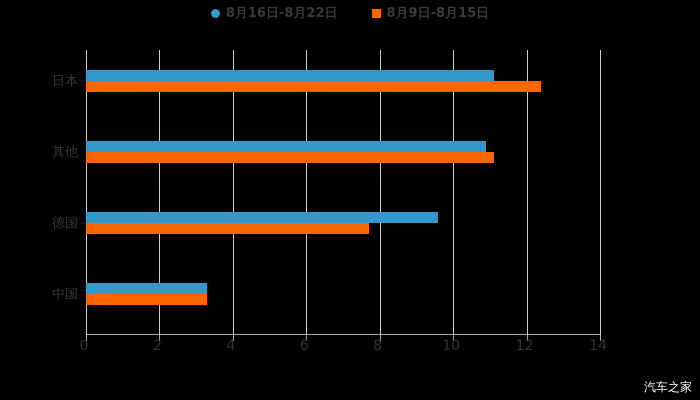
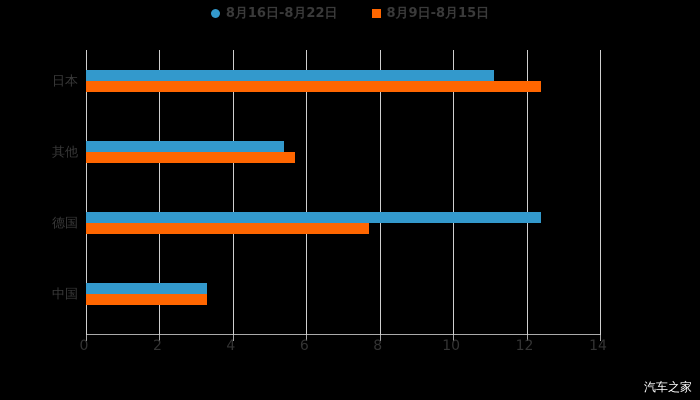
8月16日-8月22日/其他: 10.9 -> 5.4
8月9日-8月15日/其他: 11.1 -> 5.7
8月16日-8月22日/德国: 9.6 -> 12.4
